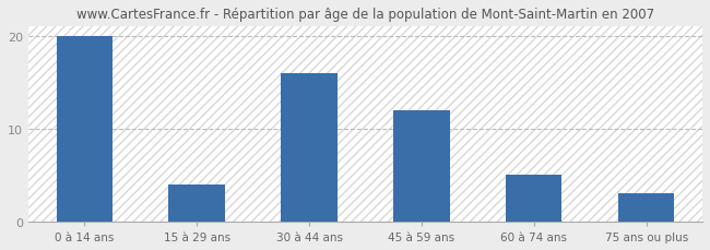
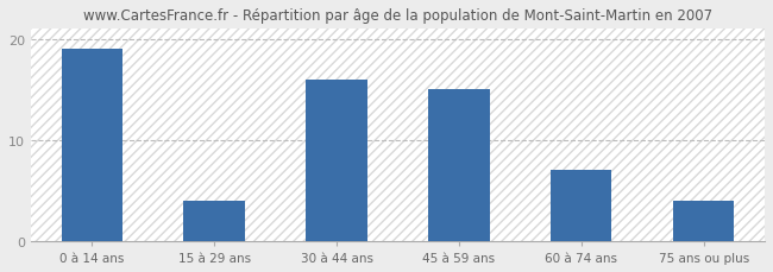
0 à 14 ans: 20 -> 19
45 à 59 ans: 12 -> 15
60 à 74 ans: 5 -> 7
75 ans ou plus: 3 -> 4
